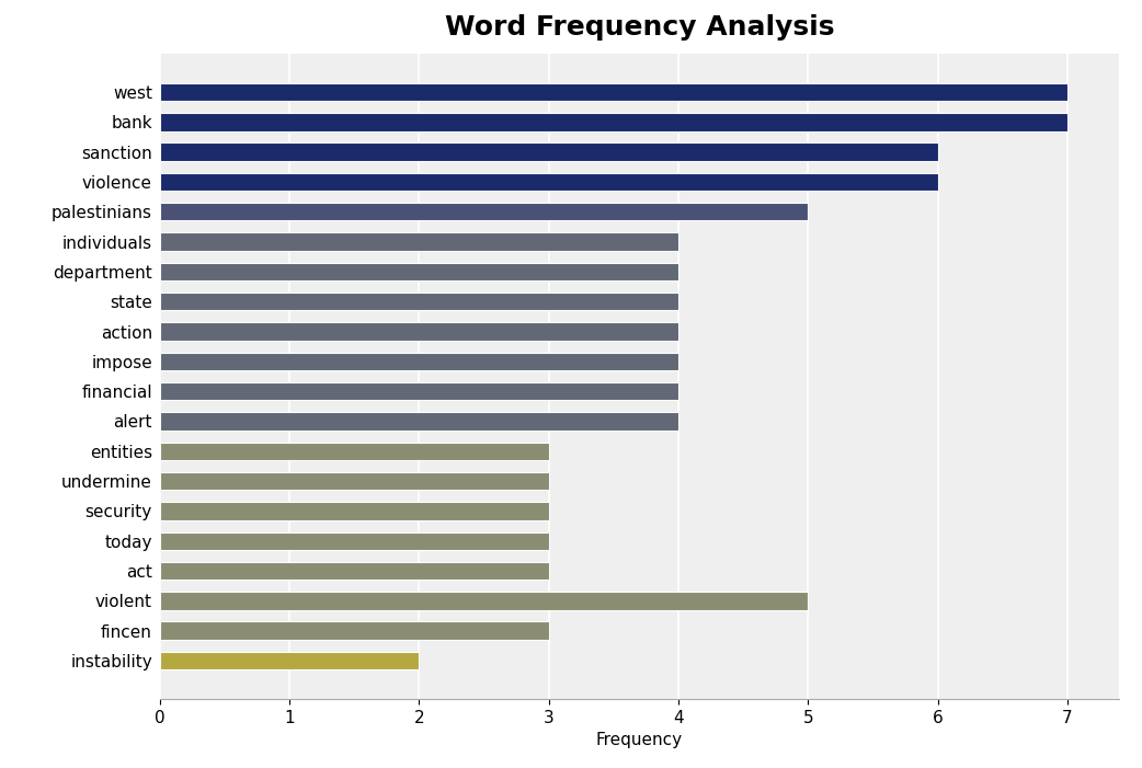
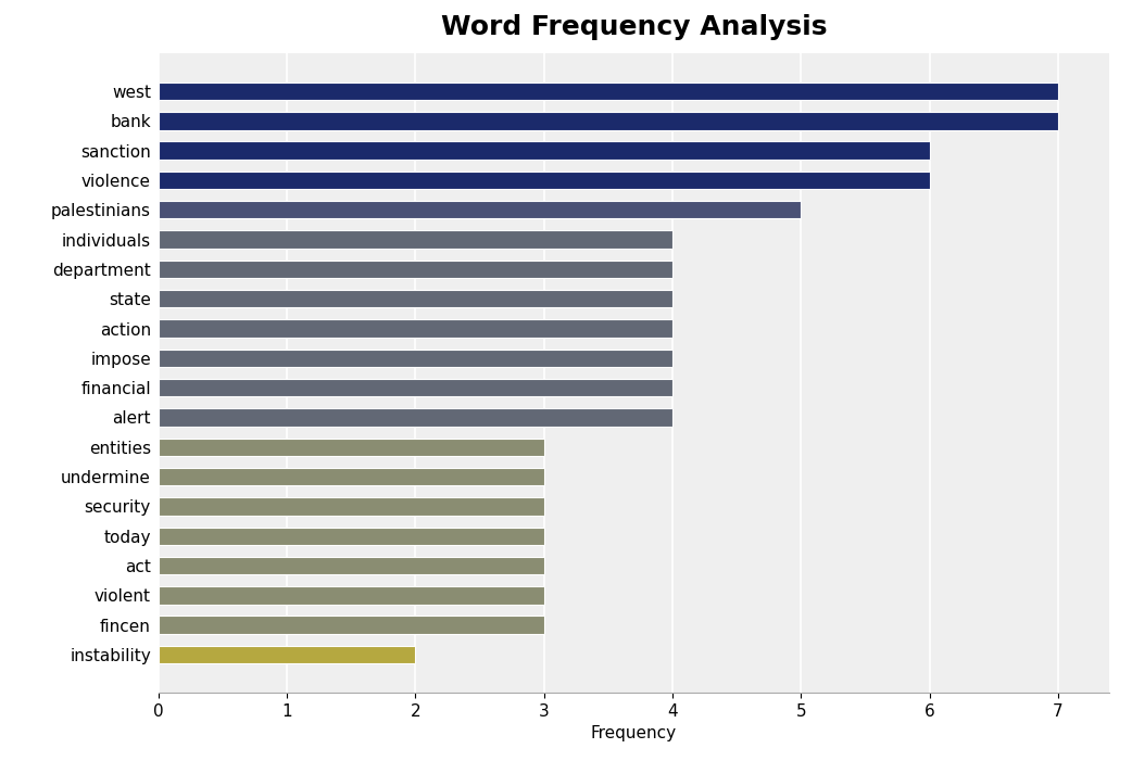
violent: 5 -> 3
